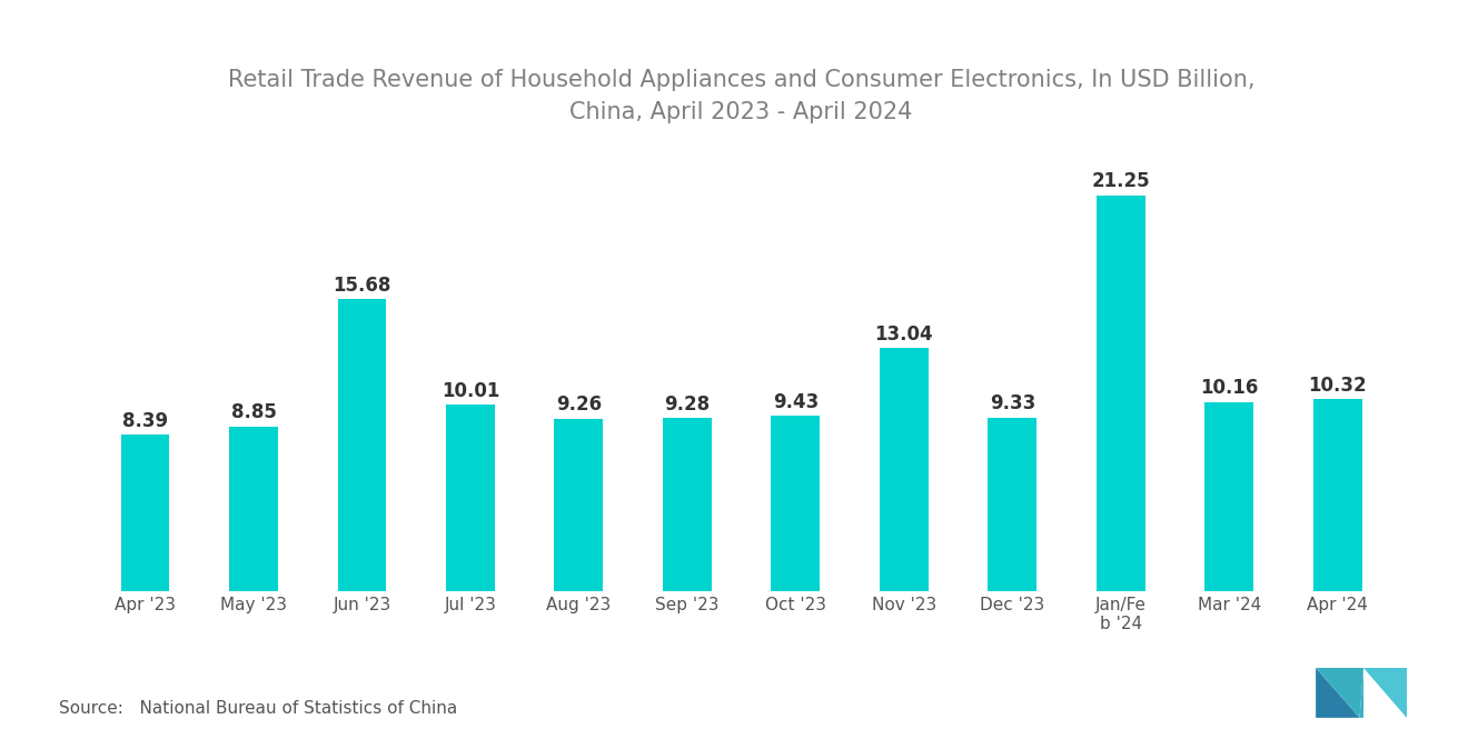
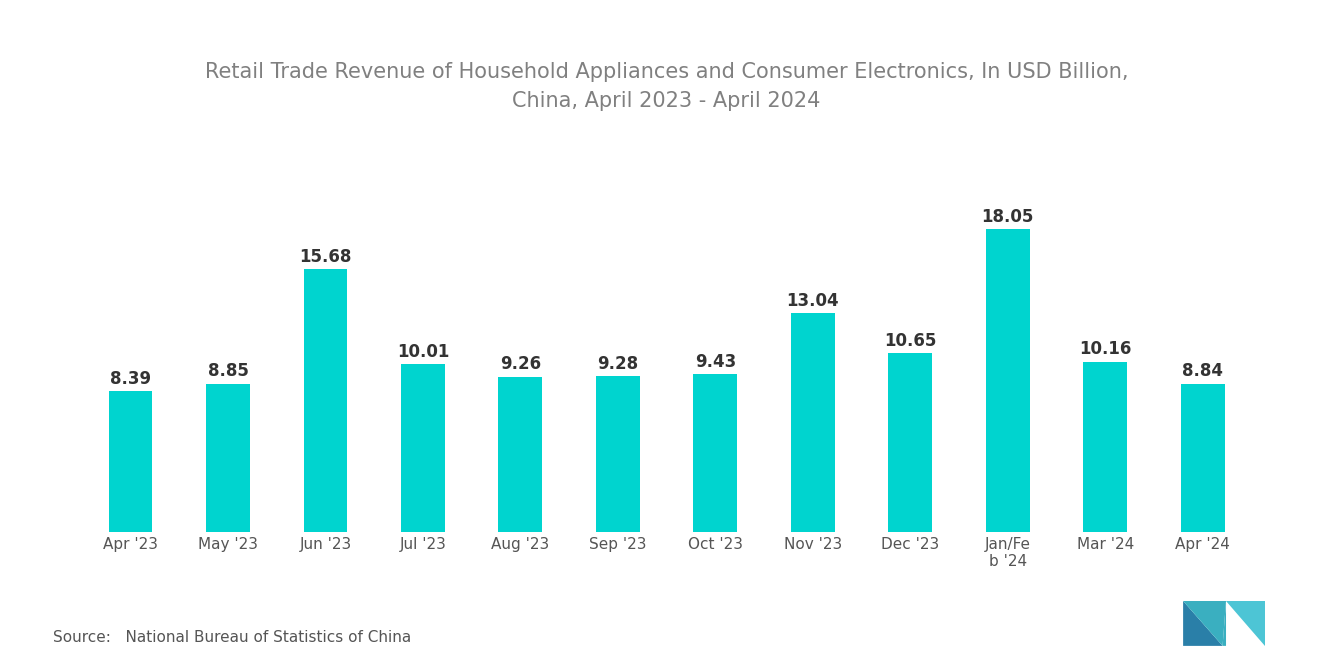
Dec '23: 9.33 -> 10.65
Jan/Fe b '24: 21.25 -> 18.05
Apr '24: 10.32 -> 8.84
